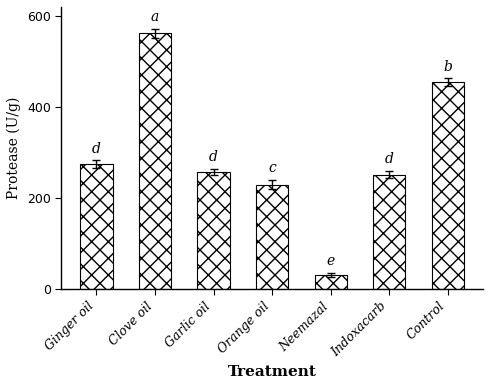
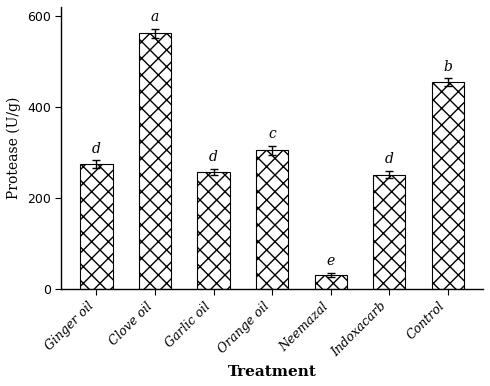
Orange oil: 230 -> 305
